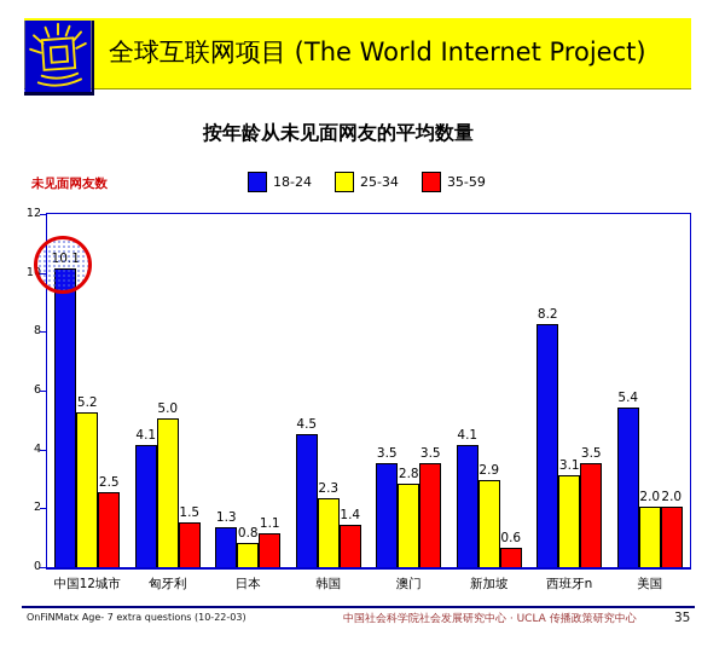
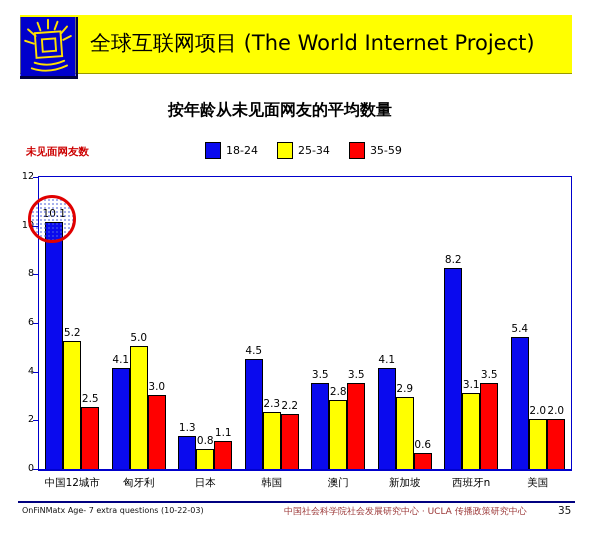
35-59/匈牙利: 1.5 -> 3.0
35-59/韩国: 1.4 -> 2.2
